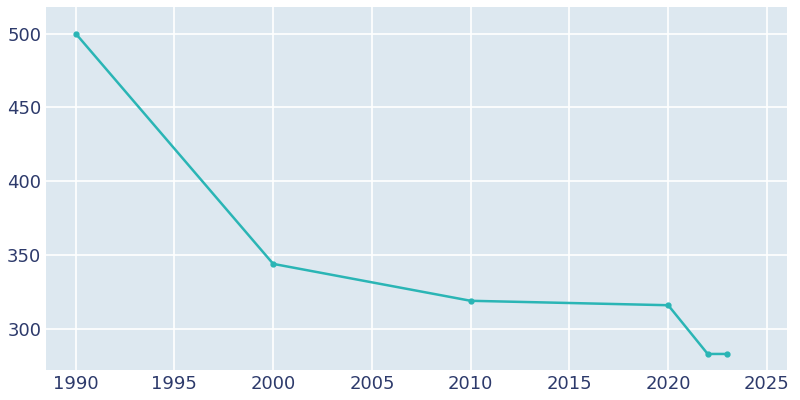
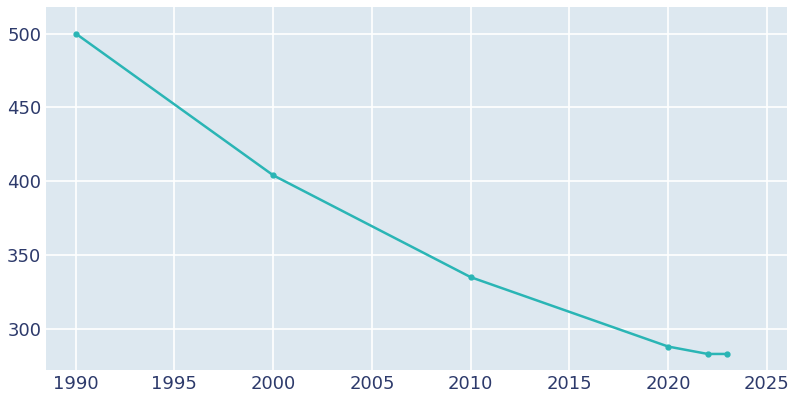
2000: 344 -> 404
2010: 319 -> 335
2020: 316 -> 288
